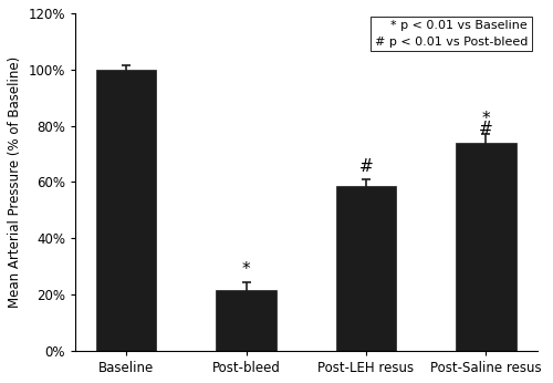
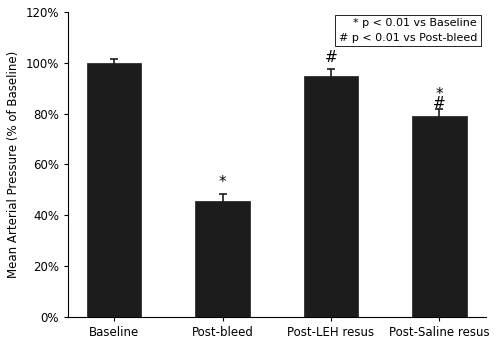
Post-bleed: 21.5% -> 45.5%
Post-LEH resus: 58.5% -> 95.0%
Post-Saline resus: 74.0% -> 79.0%
